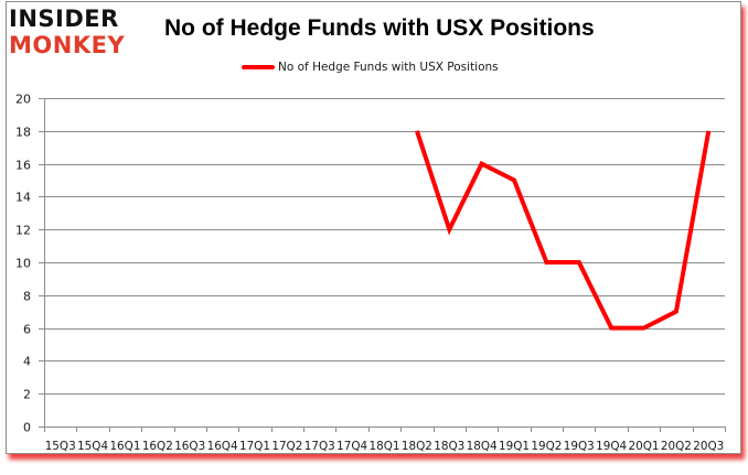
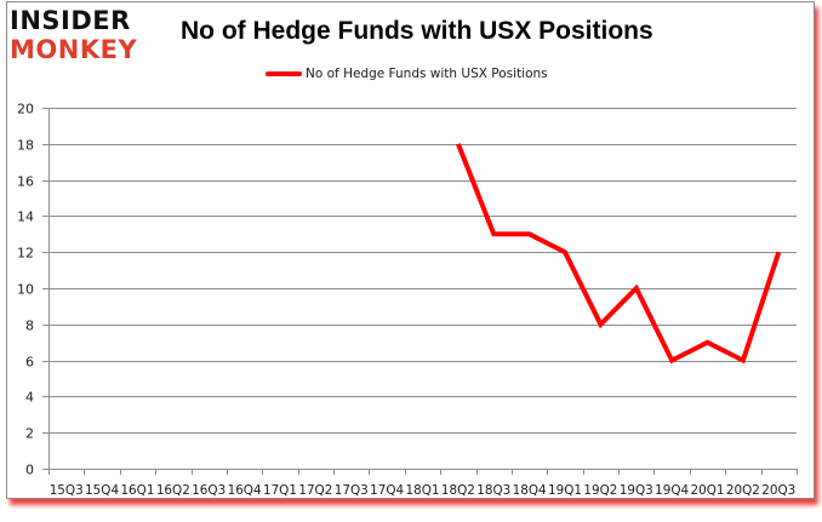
18Q3: 12 -> 13
18Q4: 16 -> 13
19Q1: 15 -> 12
19Q2: 10 -> 8
20Q1: 6 -> 7
20Q2: 7 -> 6
20Q3: 18 -> 12
